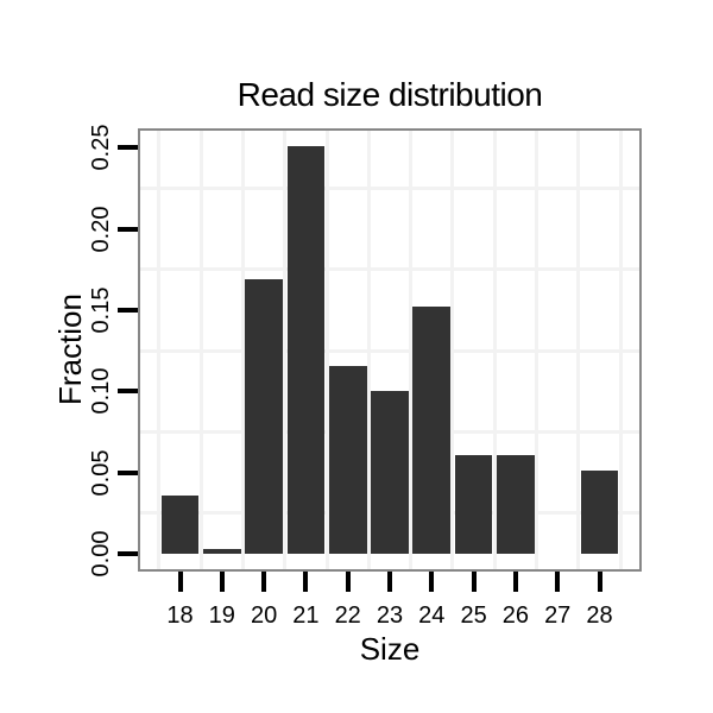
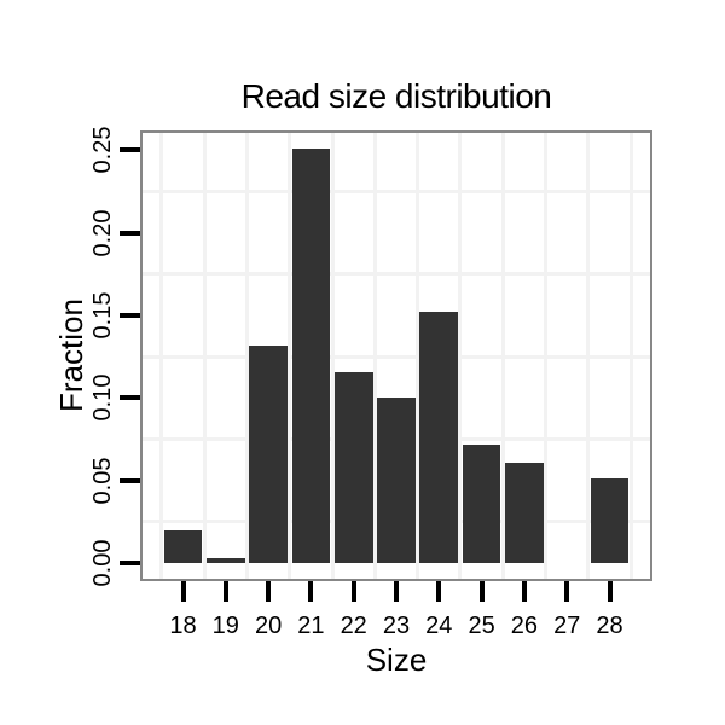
18: 0.036 -> 0.020
20: 0.169 -> 0.132
25: 0.061 -> 0.072
